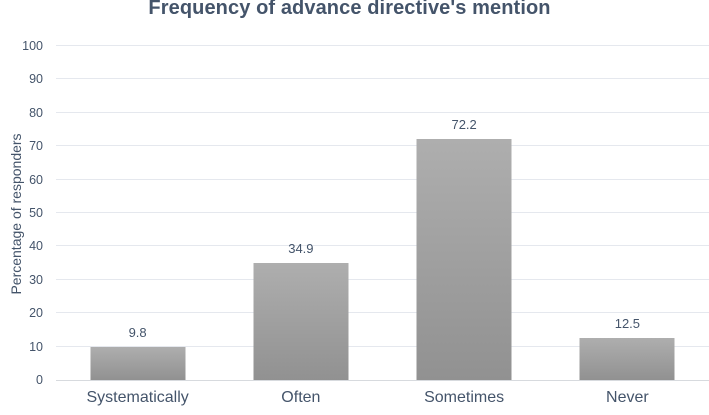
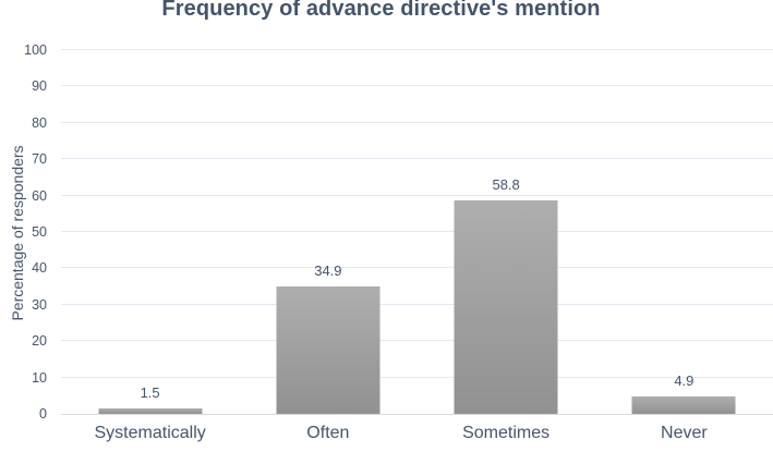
Systematically: 9.8 -> 1.5
Sometimes: 72.2 -> 58.8
Never: 12.5 -> 4.9
